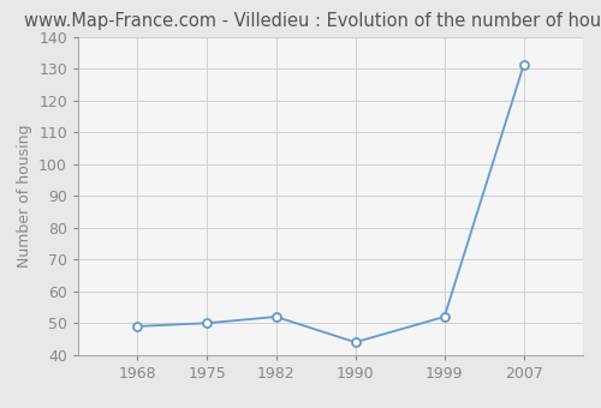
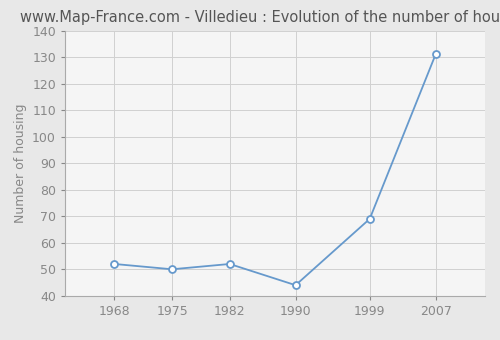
1968: 49 -> 52
1999: 52 -> 69
